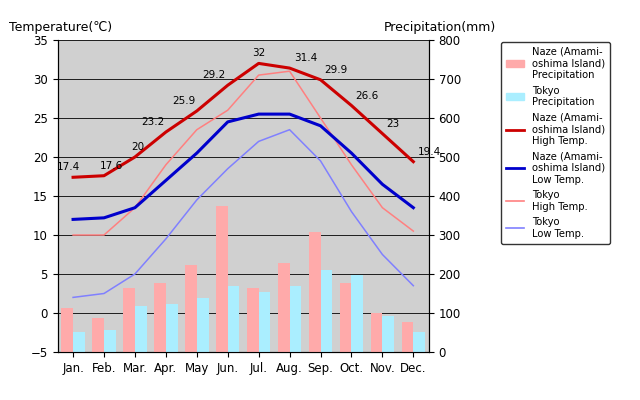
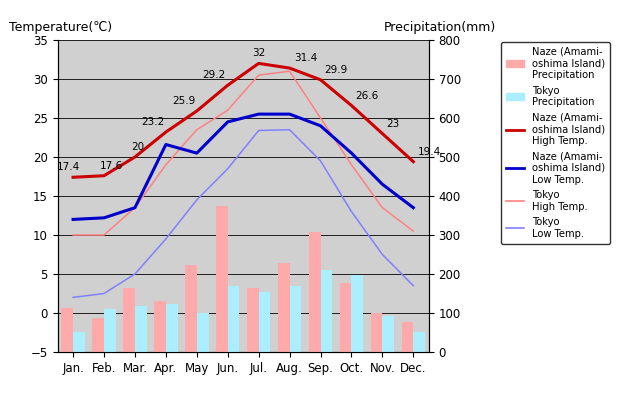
Tokyo Precipitation/Feb.: 56 -> 110
Naze (Amami- oshima Island) Precipitation/Apr.: 176 -> 130
Naze (Amami- oshima Island) Low Temp./Apr.: 17.0 -> 21.6
Tokyo Precipitation/May: 138 -> 100
Tokyo Low Temp./Jul.: 22.0 -> 23.4
